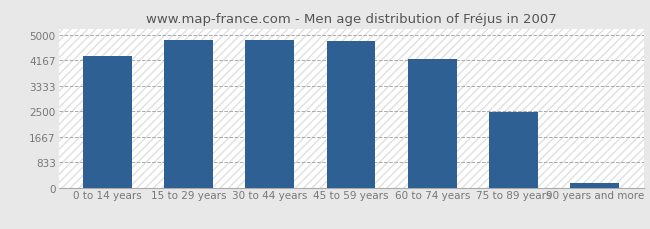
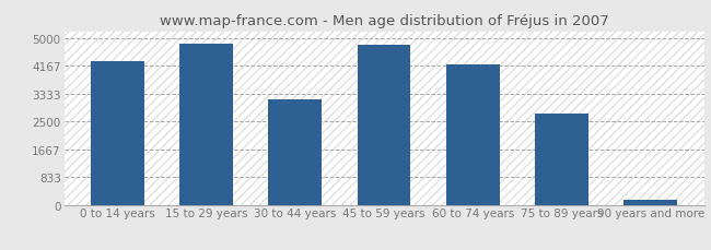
30 to 44 years: 4840 -> 3150
75 to 89 years: 2480 -> 2750
